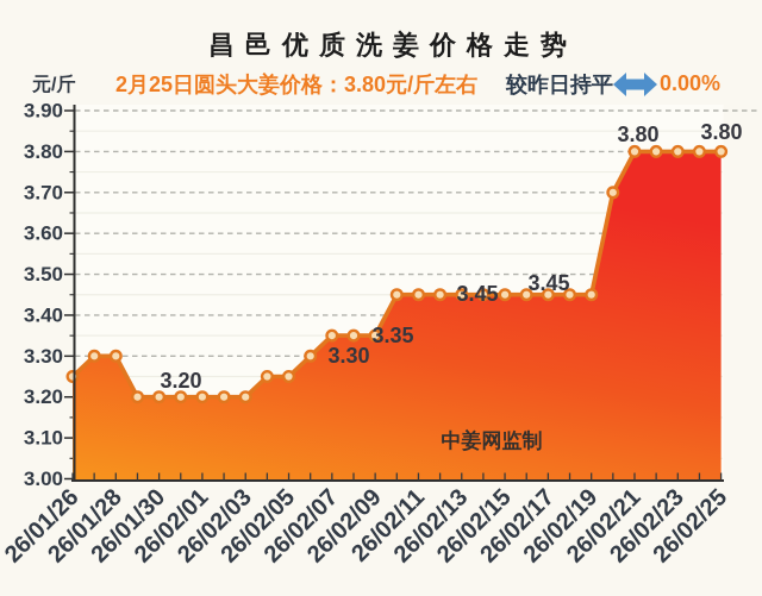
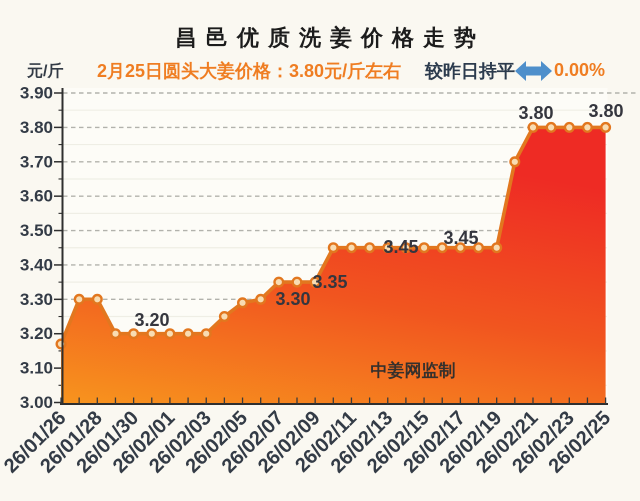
26/01/26: 3.25 -> 3.17
26/02/05: 3.25 -> 3.29
